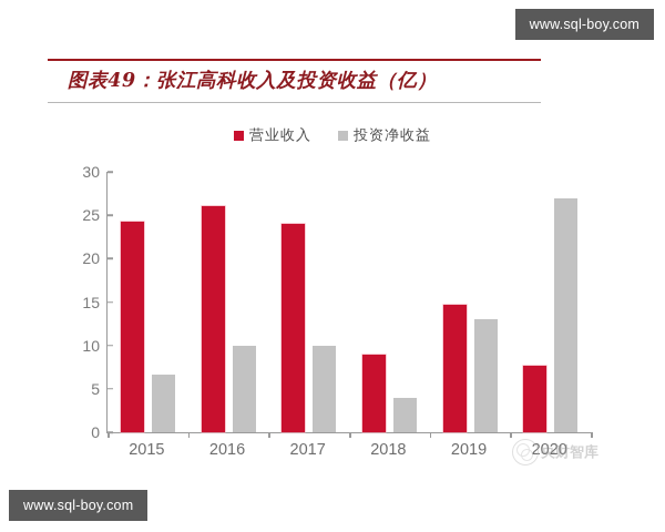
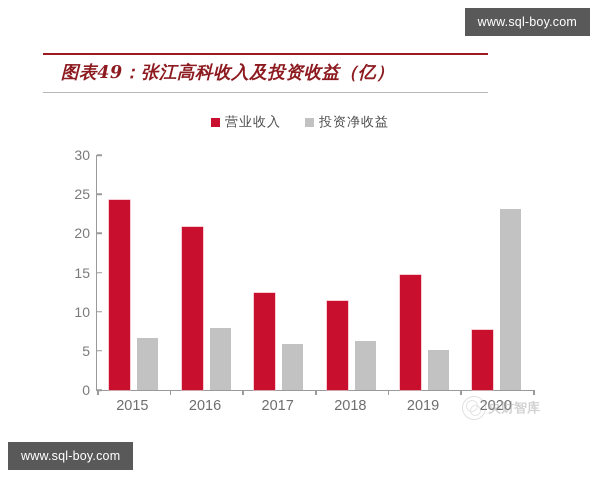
营业收入/2016: 26 -> 21
投资净收益/2016: 10 -> 8
营业收入/2017: 24 -> 12
投资净收益/2017: 10 -> 6
营业收入/2018: 9 -> 11
投资净收益/2018: 4 -> 6
投资净收益/2019: 13 -> 5
投资净收益/2020: 27 -> 23
